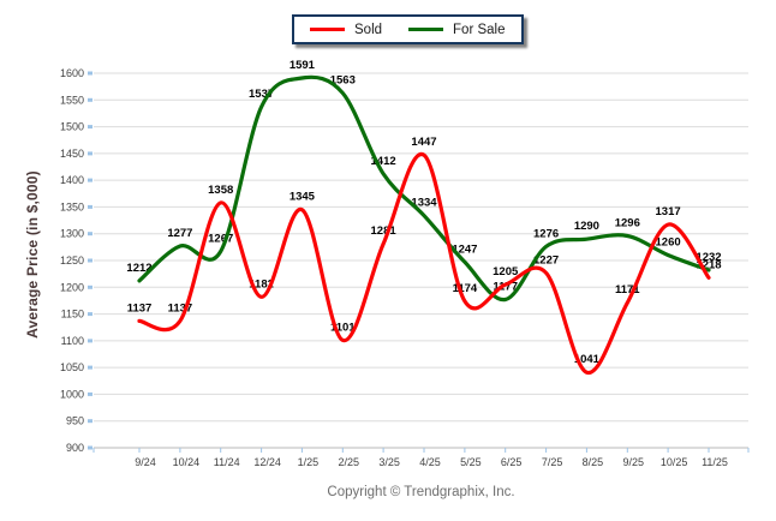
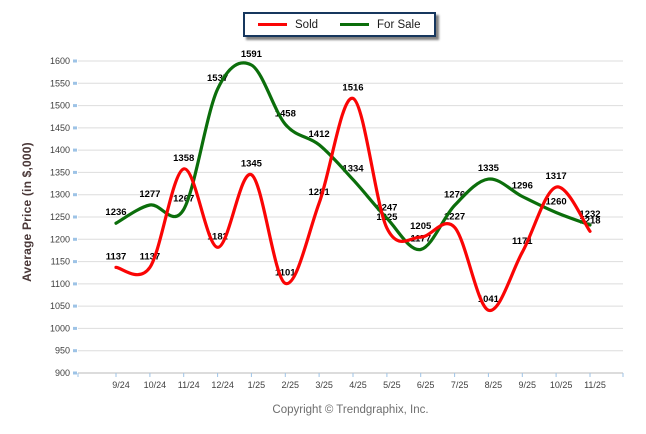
For Sale/9/24: 1212 -> 1236
For Sale/2/25: 1563 -> 1458
Sold/4/25: 1447 -> 1516
Sold/5/25: 1174 -> 1225
For Sale/8/25: 1290 -> 1335
